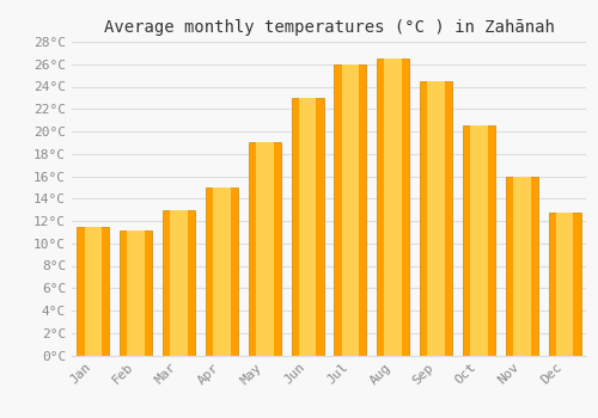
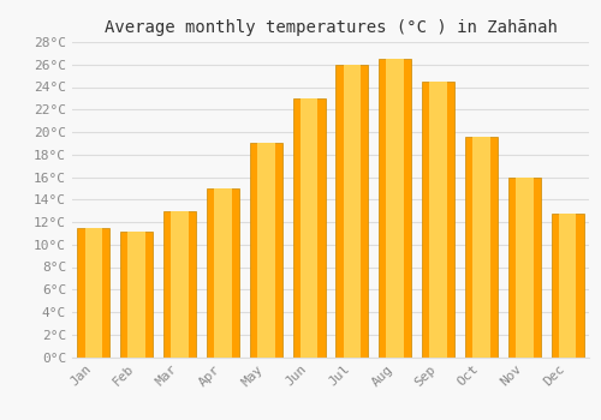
Oct: 20.5°C -> 19.6°C
